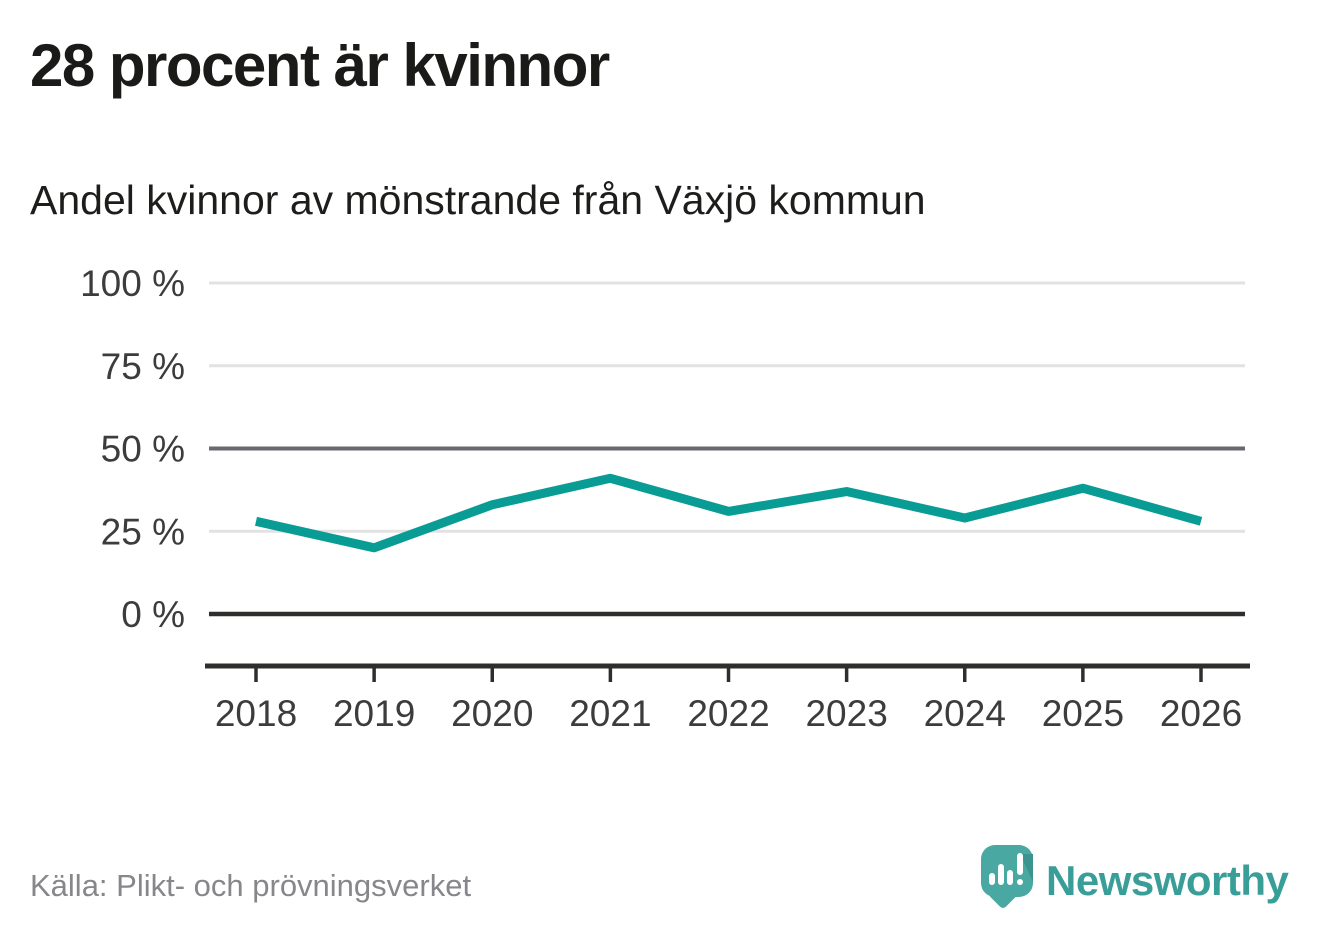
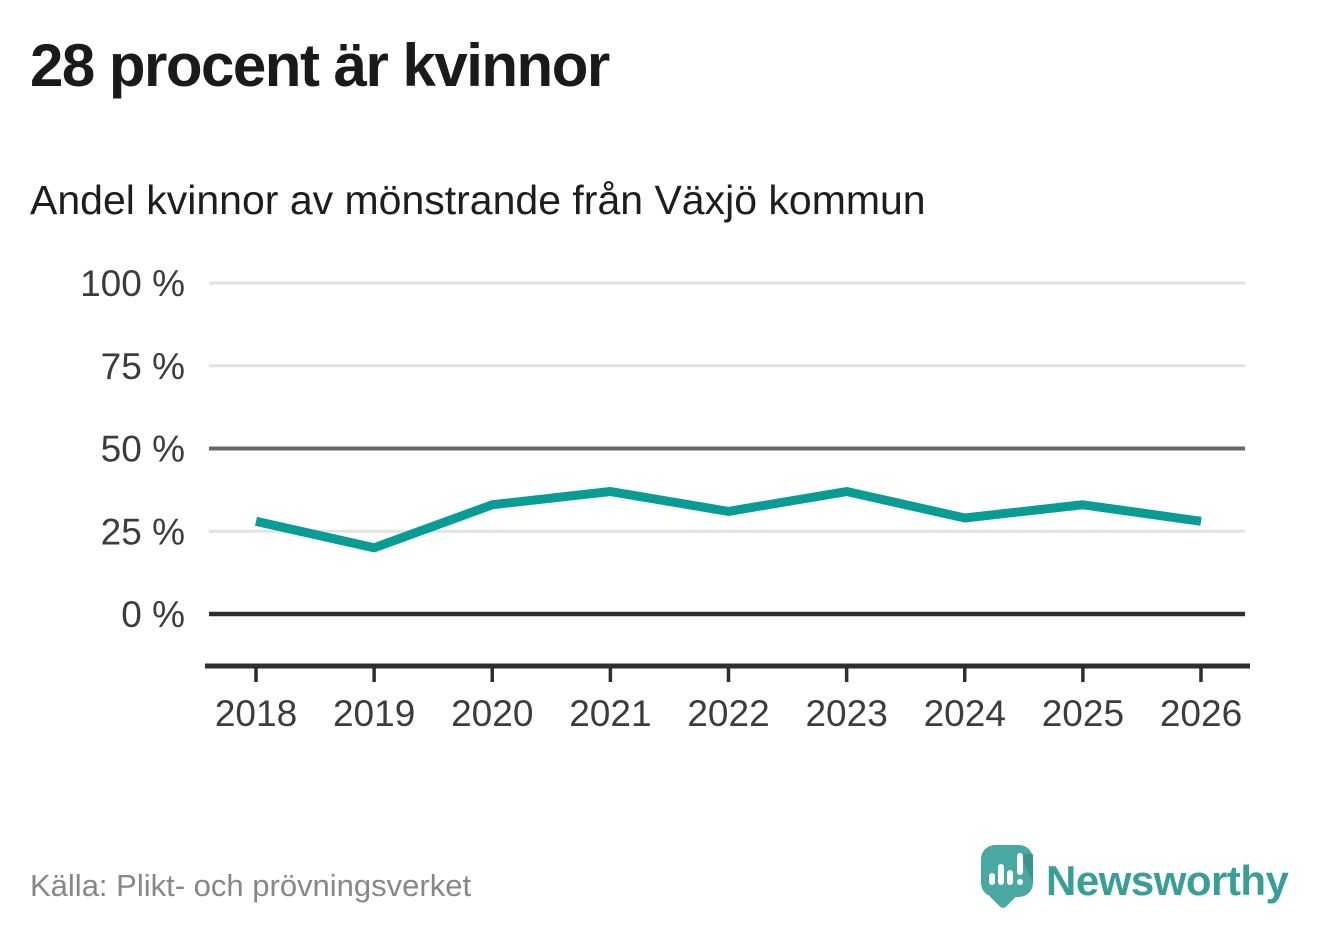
2021: 41% -> 37%
2025: 38% -> 33%
